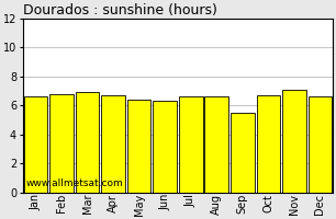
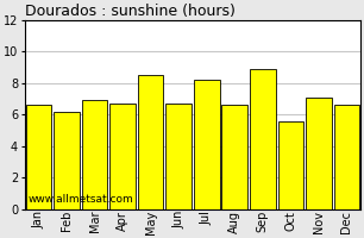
Feb: 6.8 -> 6.2
May: 6.4 -> 8.5
Jun: 6.3 -> 6.7
Jul: 6.6 -> 8.2
Sep: 5.5 -> 8.9
Oct: 6.7 -> 5.6
